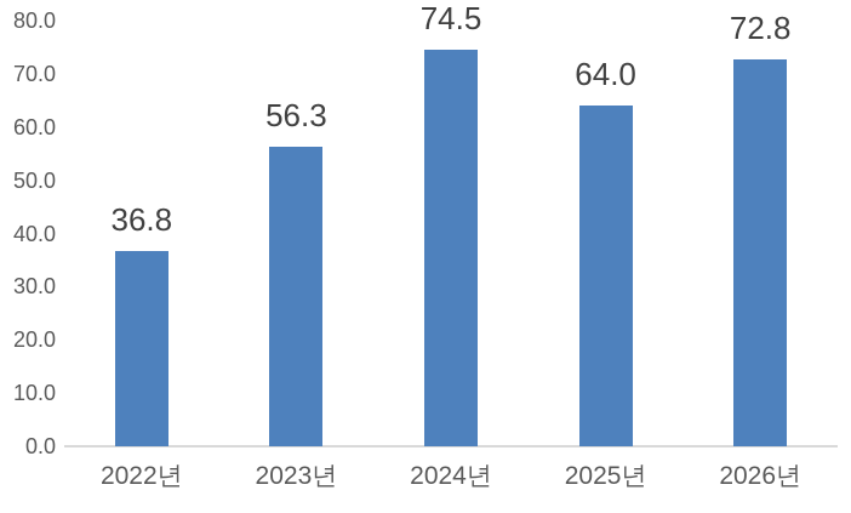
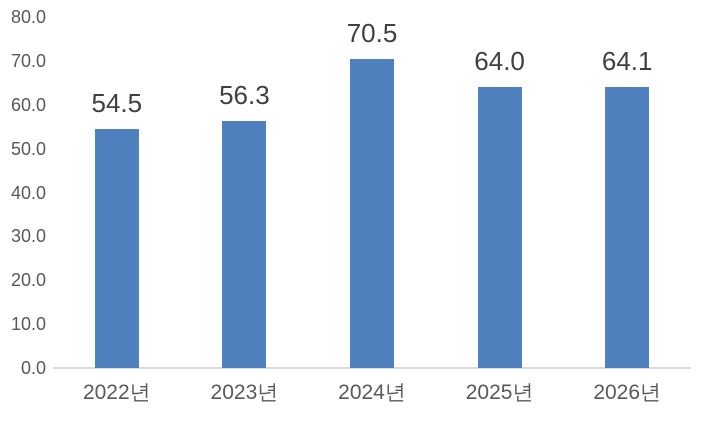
2022년: 36.8 -> 54.5
2024년: 74.5 -> 70.5
2026년: 72.8 -> 64.1
